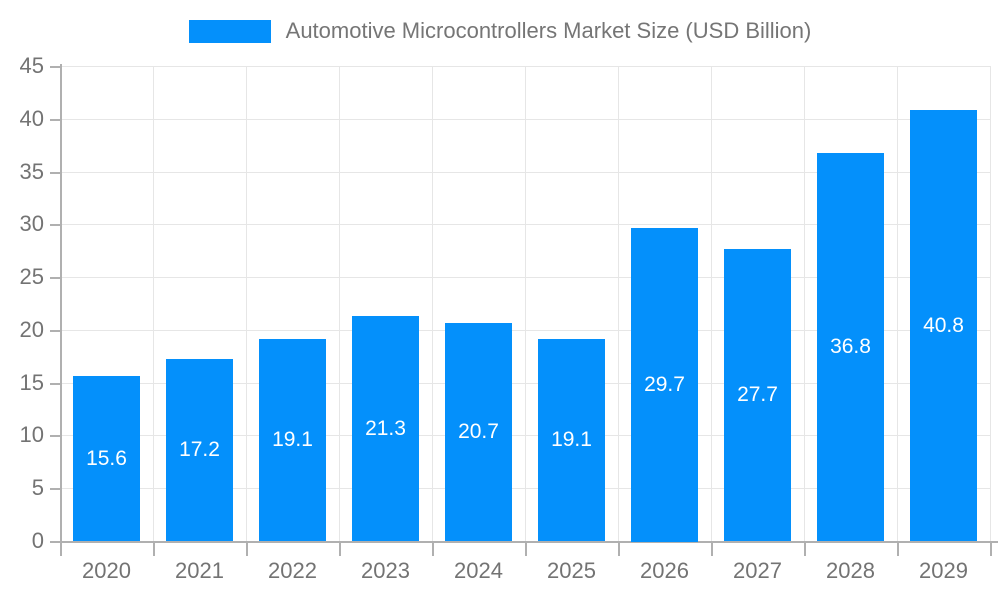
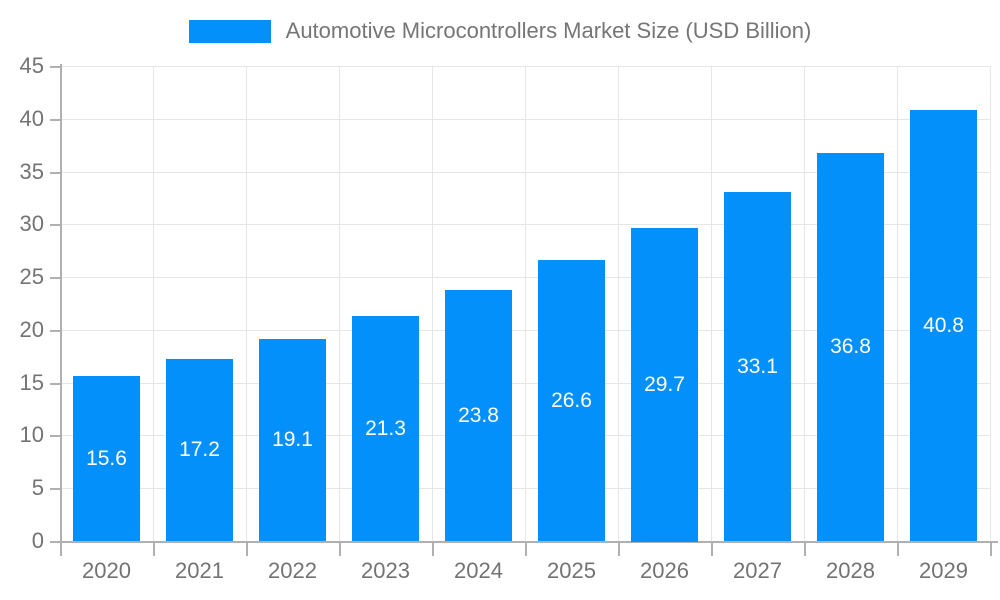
2024: 20.7 -> 23.8
2025: 19.1 -> 26.6
2027: 27.7 -> 33.1
